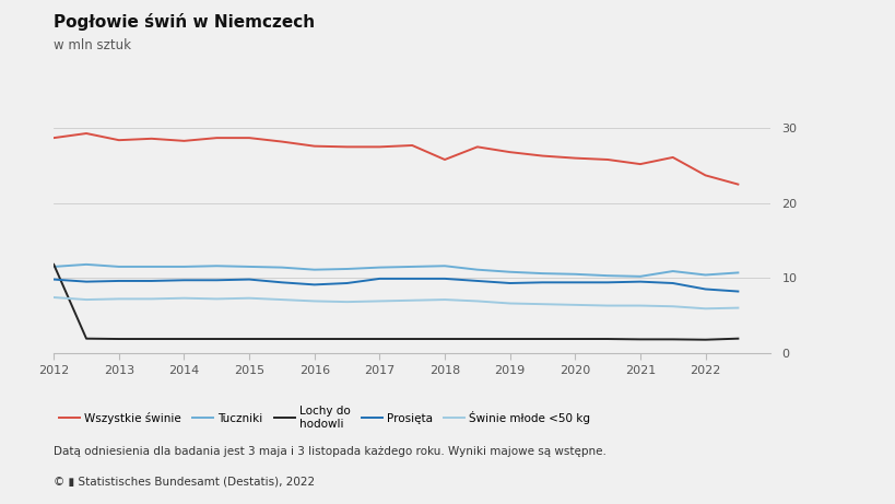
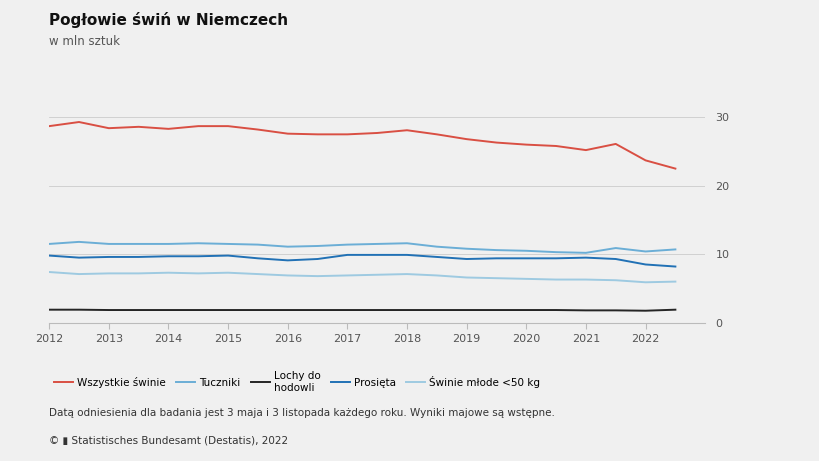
Lochy do hodowli/2012: 11.8 -> 1.9
Wszystkie świnie/2018: 25.8 -> 28.1
